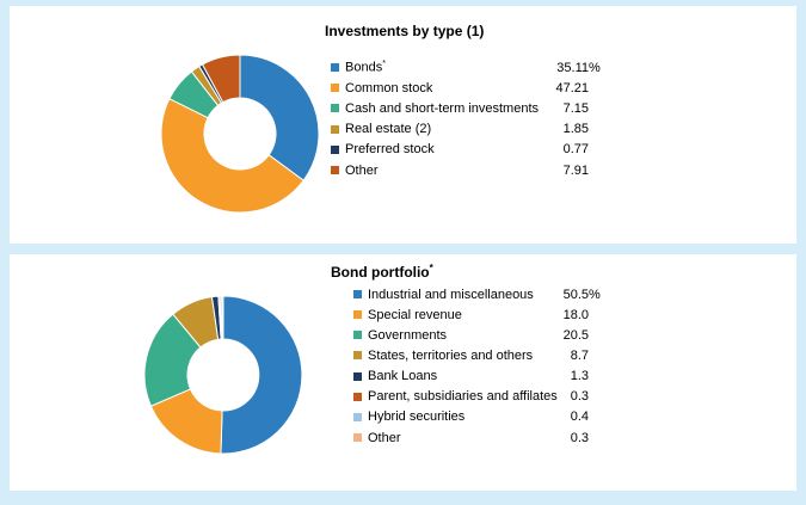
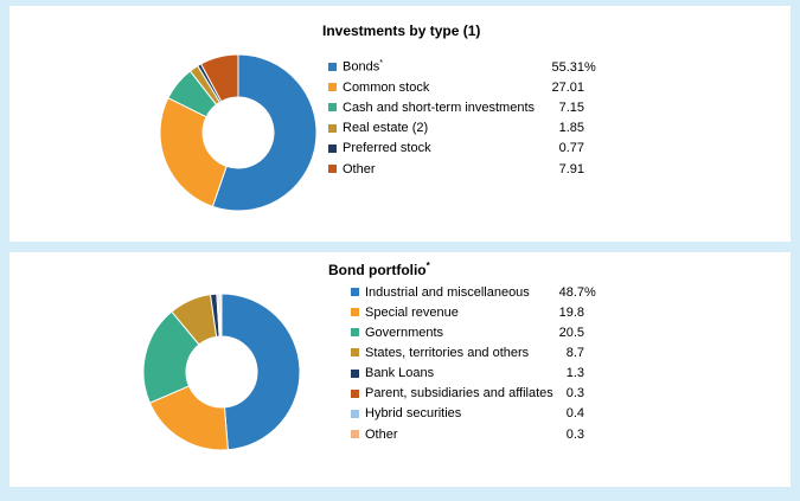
Investments by type (1)/Bonds: 35.11 -> 55.31
Investments by type (1)/Common stock: 47.21 -> 27.01
Bond portfolio/Industrial and miscellaneous: 50.5 -> 48.7
Bond portfolio/Special revenue: 18.0 -> 19.8
